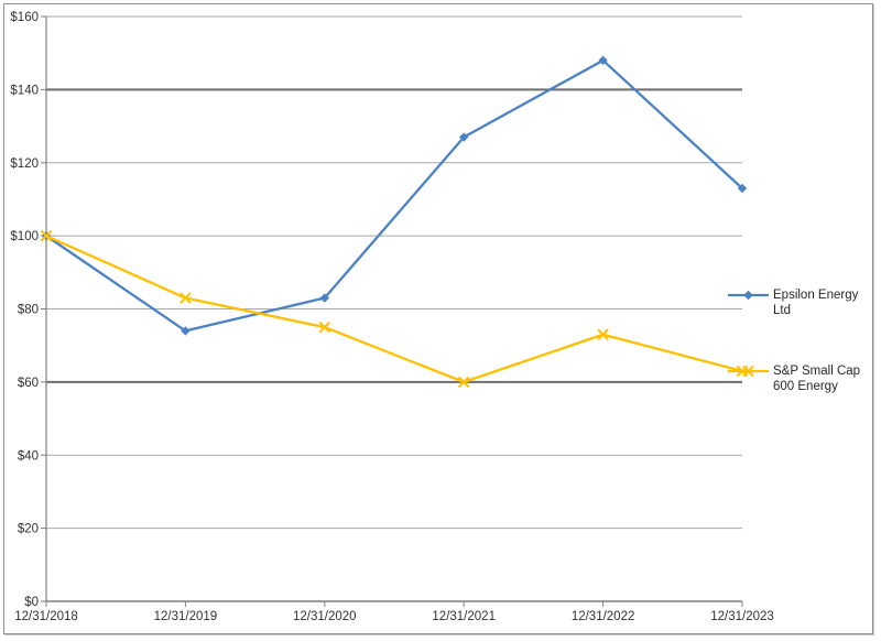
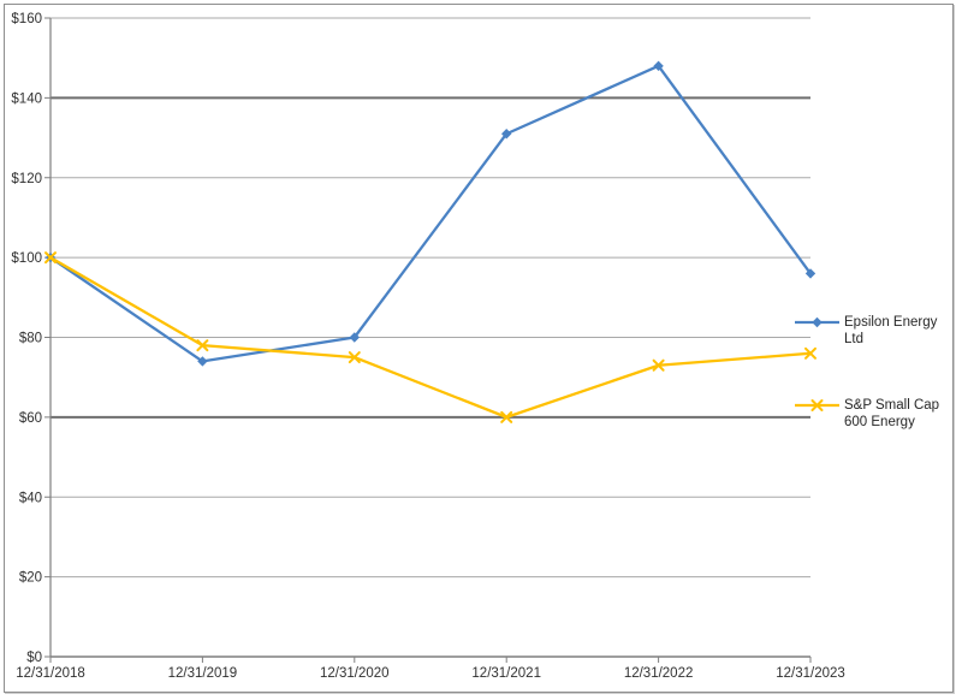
S&P Small Cap 600 Energy/12/31/2019: $83 -> $78
Epsilon Energy Ltd/12/31/2020: $83 -> $80
Epsilon Energy Ltd/12/31/2021: $127 -> $131
Epsilon Energy Ltd/12/31/2023: $113 -> $96
S&P Small Cap 600 Energy/12/31/2023: $63 -> $76
